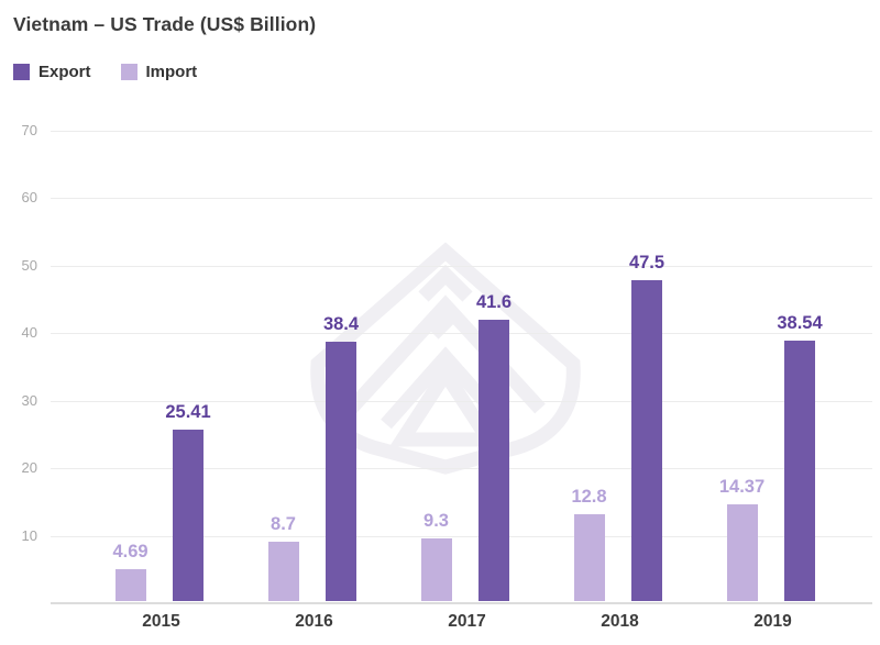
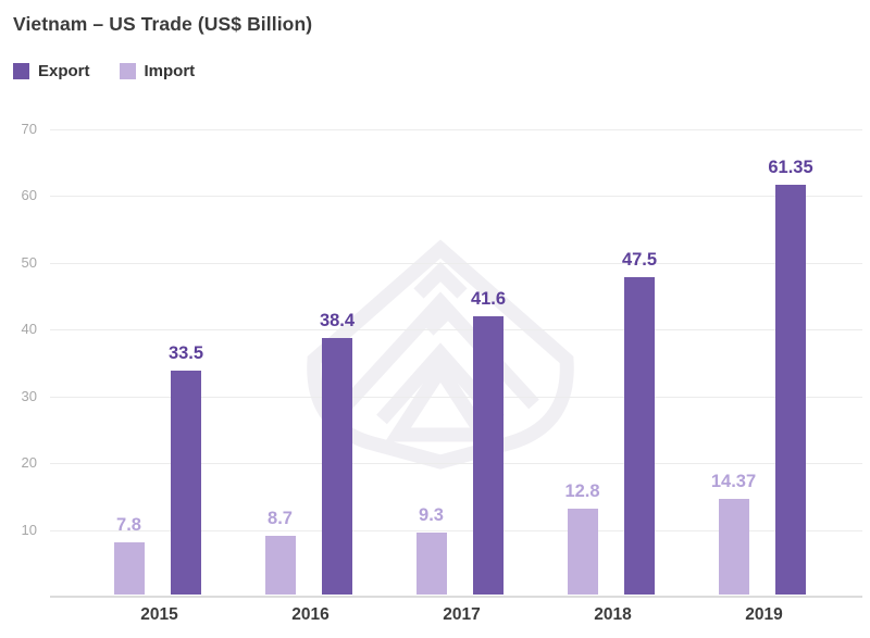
Import/2015: 4.69 -> 7.8
Export/2015: 25.41 -> 33.5
Export/2019: 38.54 -> 61.35
